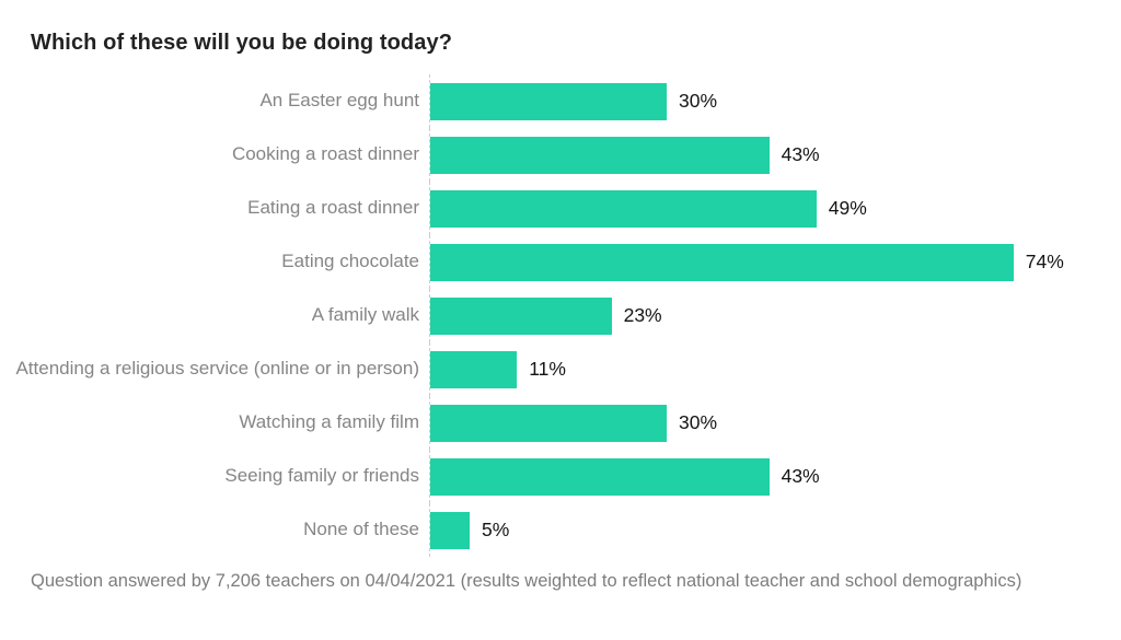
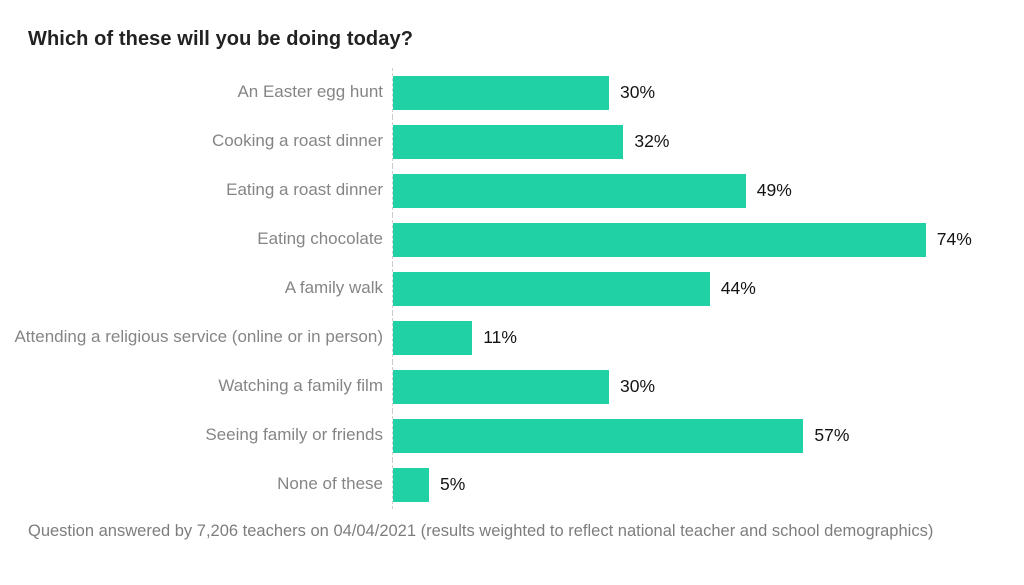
Cooking a roast dinner: 43% -> 32%
A family walk: 23% -> 44%
Seeing family or friends: 43% -> 57%
